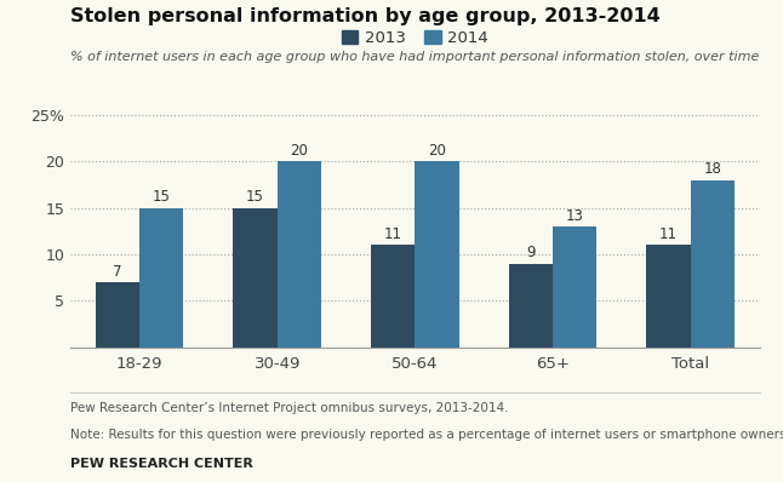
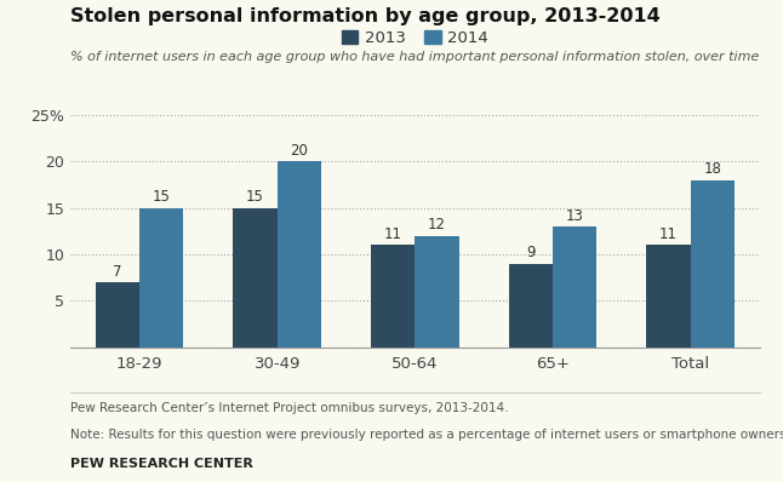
2014/50-64: 20 -> 12
